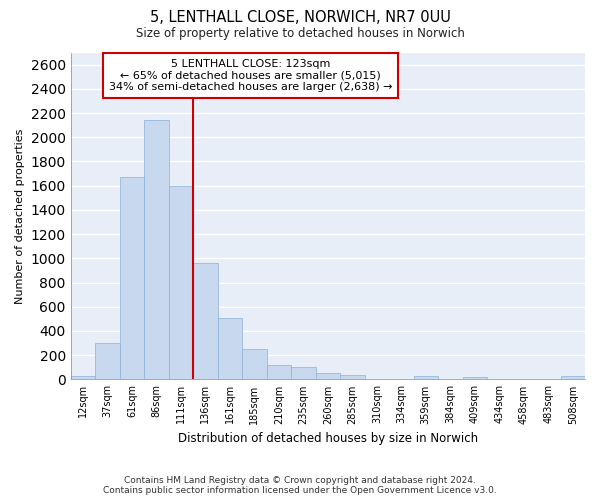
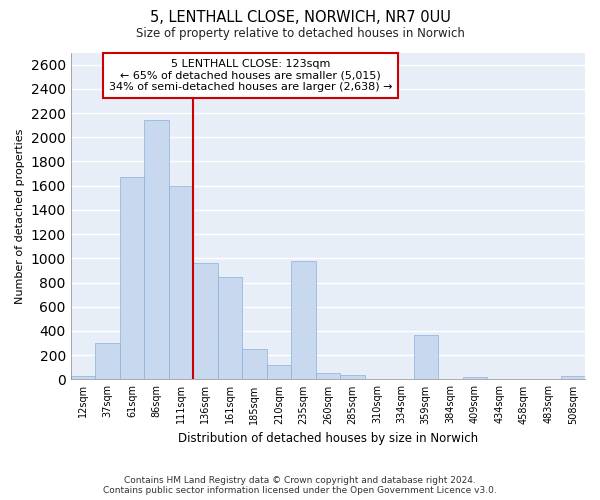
161sqm: 500 -> 850
235sqm: 100 -> 980
359sqm: 30 -> 370
